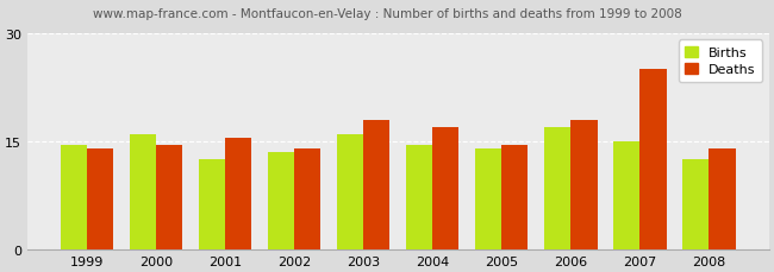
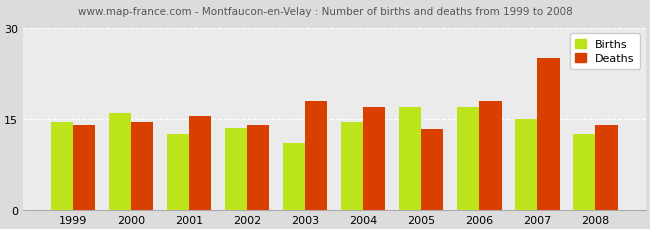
Births/2003: 16.0 -> 11.0
Births/2005: 14.0 -> 17.0
Deaths/2005: 14.5 -> 13.4
